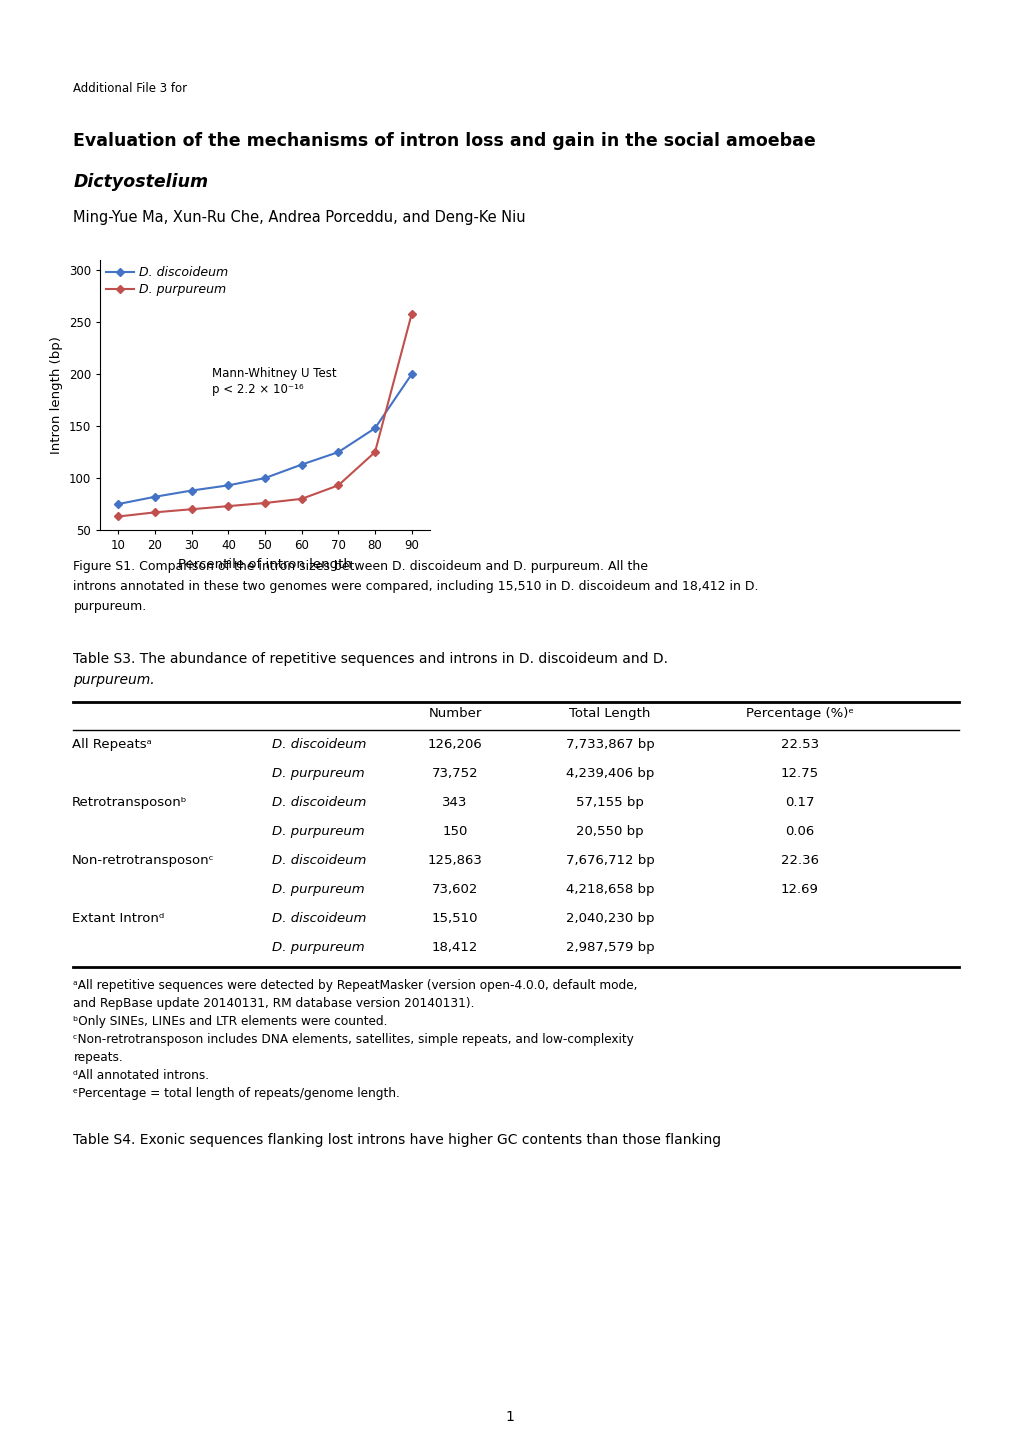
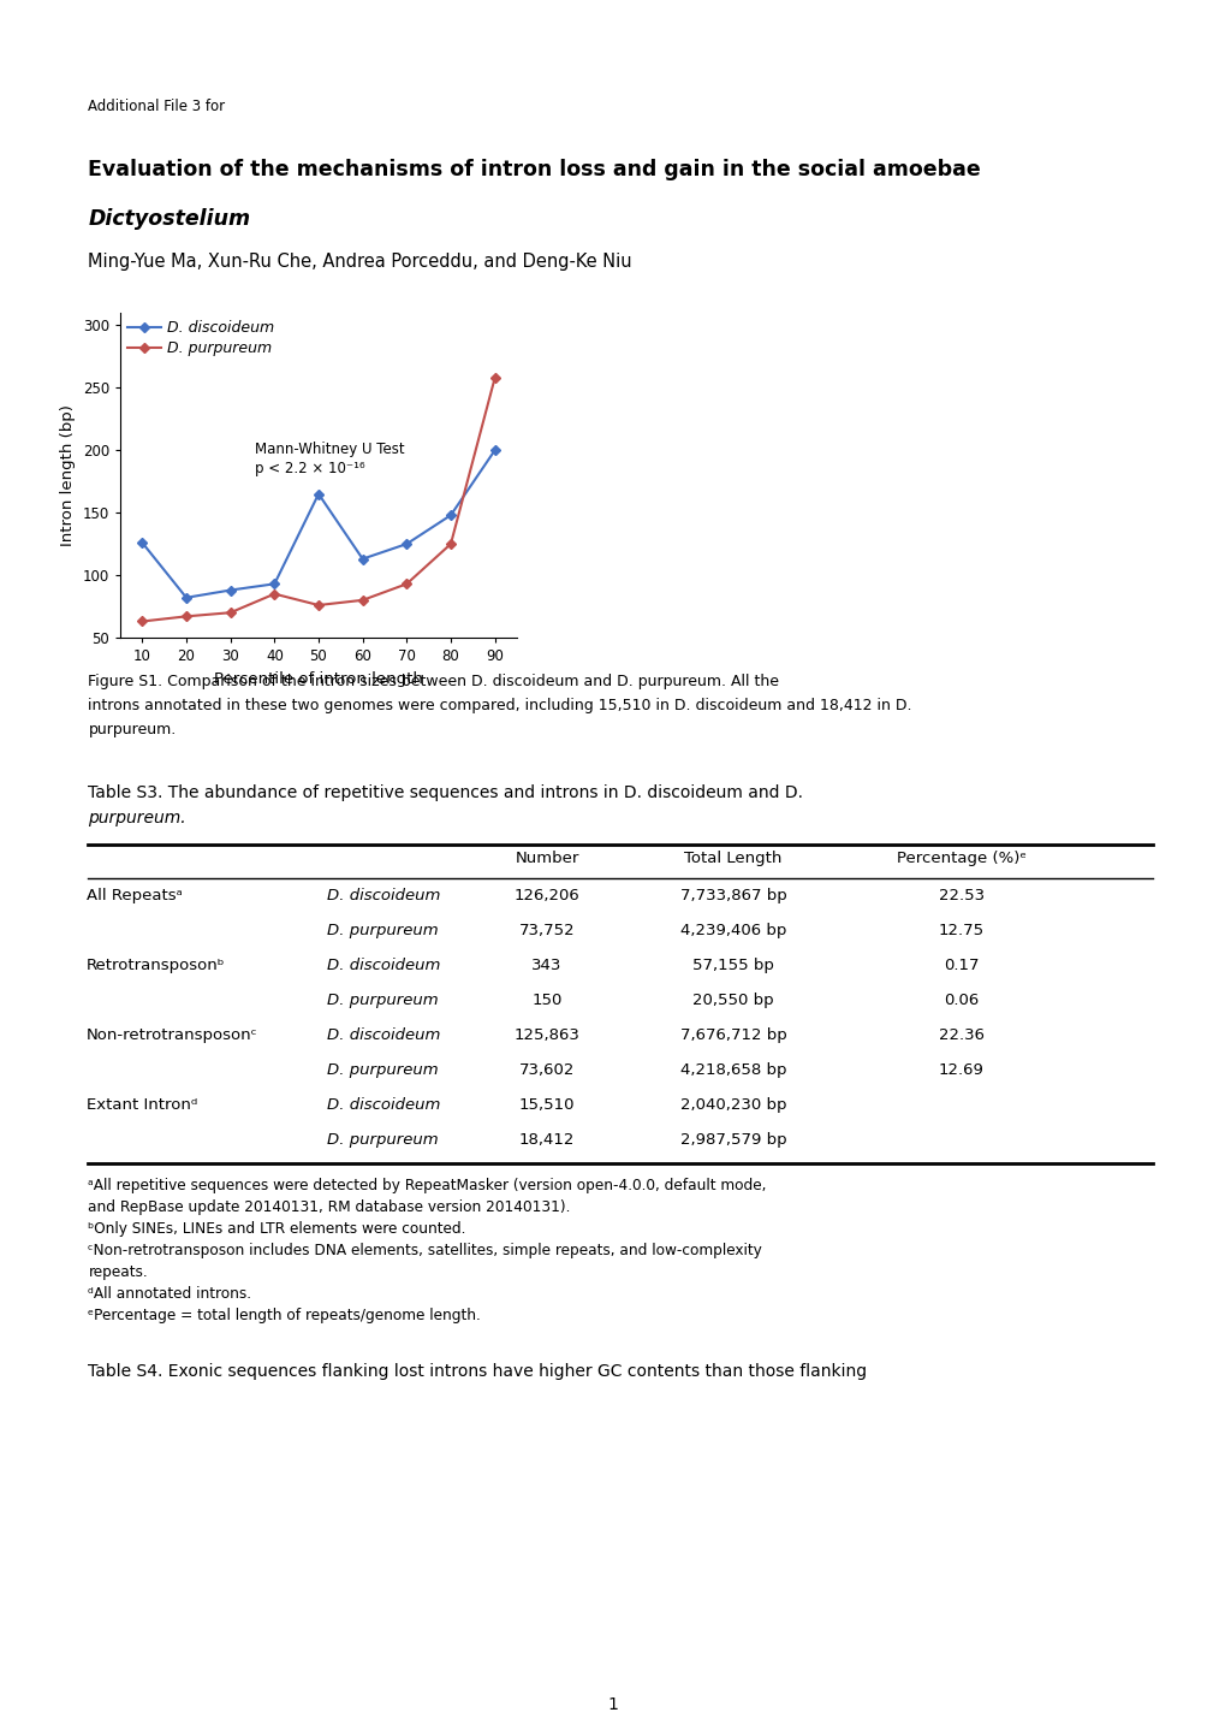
D. discoideum/10: 75 -> 126
D. purpureum/40: 73 -> 85
D. discoideum/50: 100 -> 165
